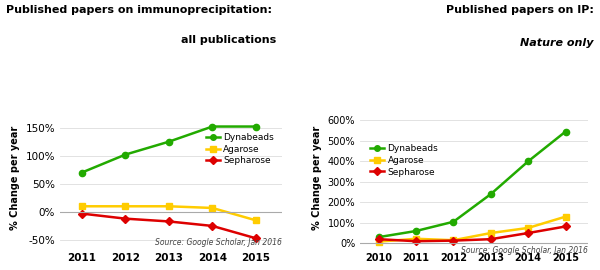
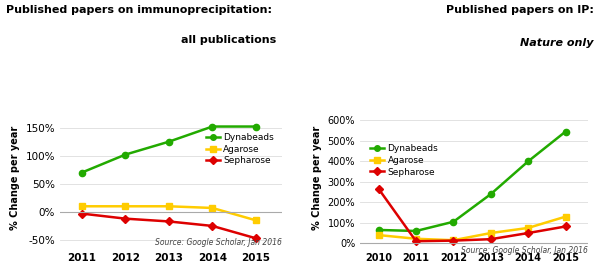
Dynabeads/2010: 30% -> 65%
Agarose/2010: 8% -> 40%
Sepharose/2010: 20% -> 265%
